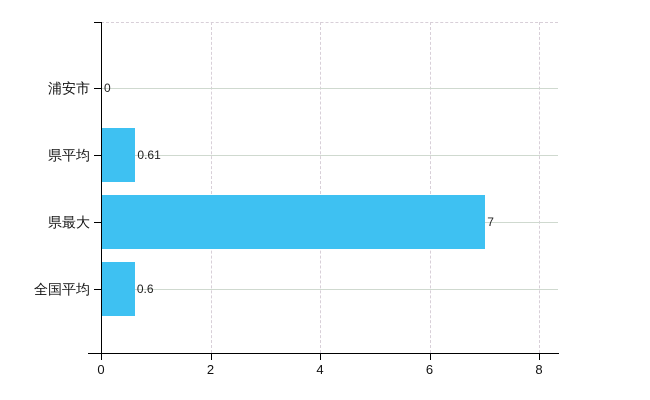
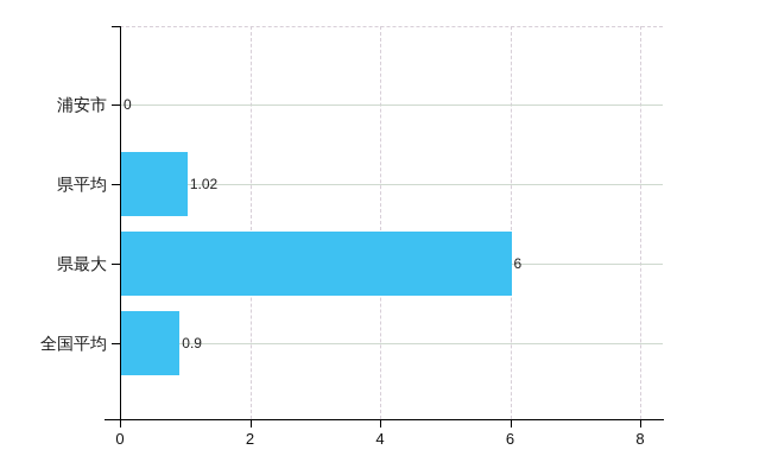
県平均: 0.61 -> 1.02
県最大: 7 -> 6
全国平均: 0.6 -> 0.9
